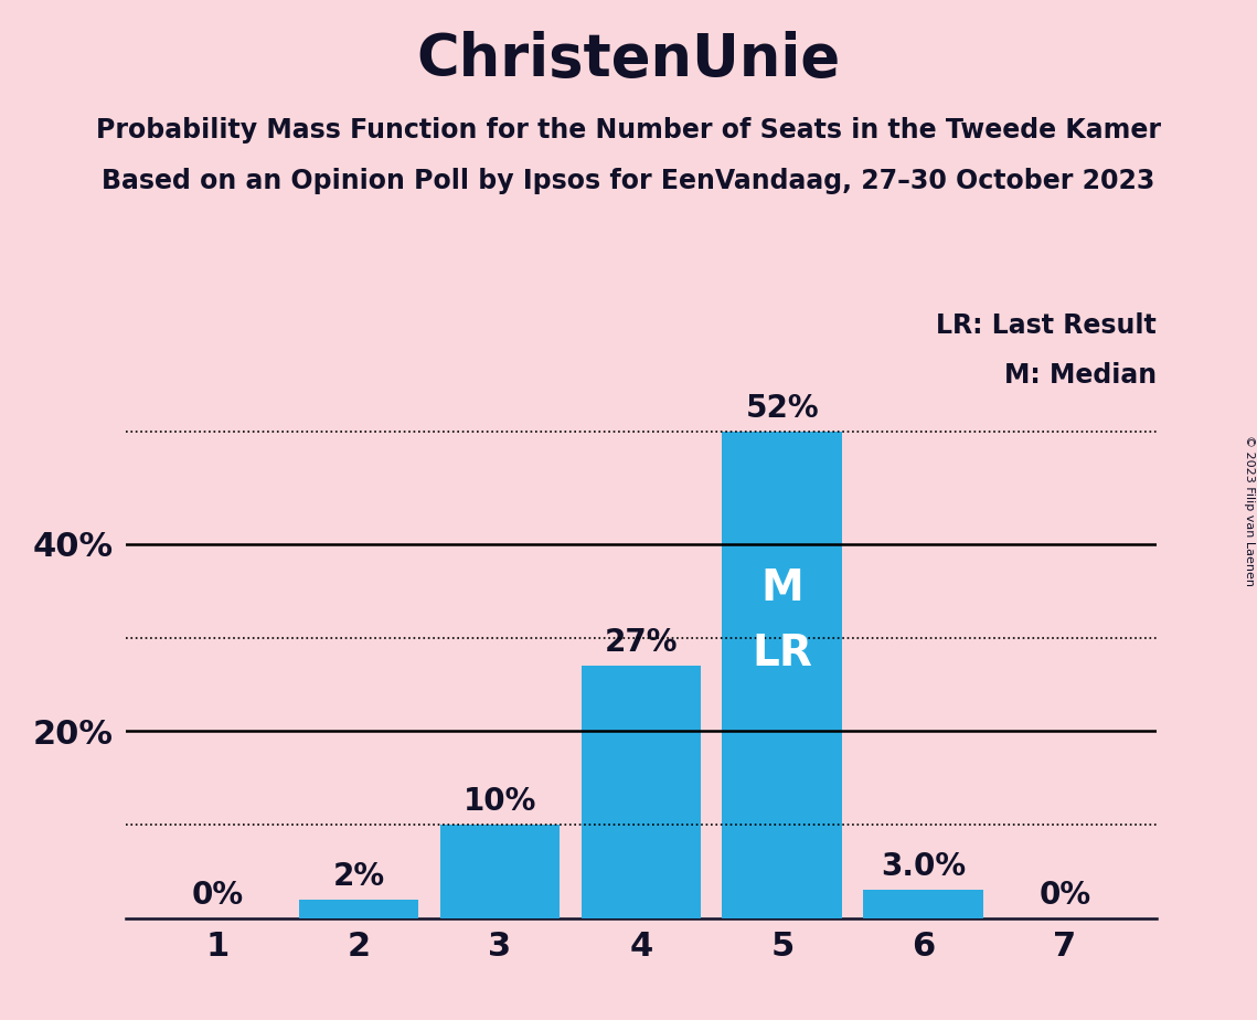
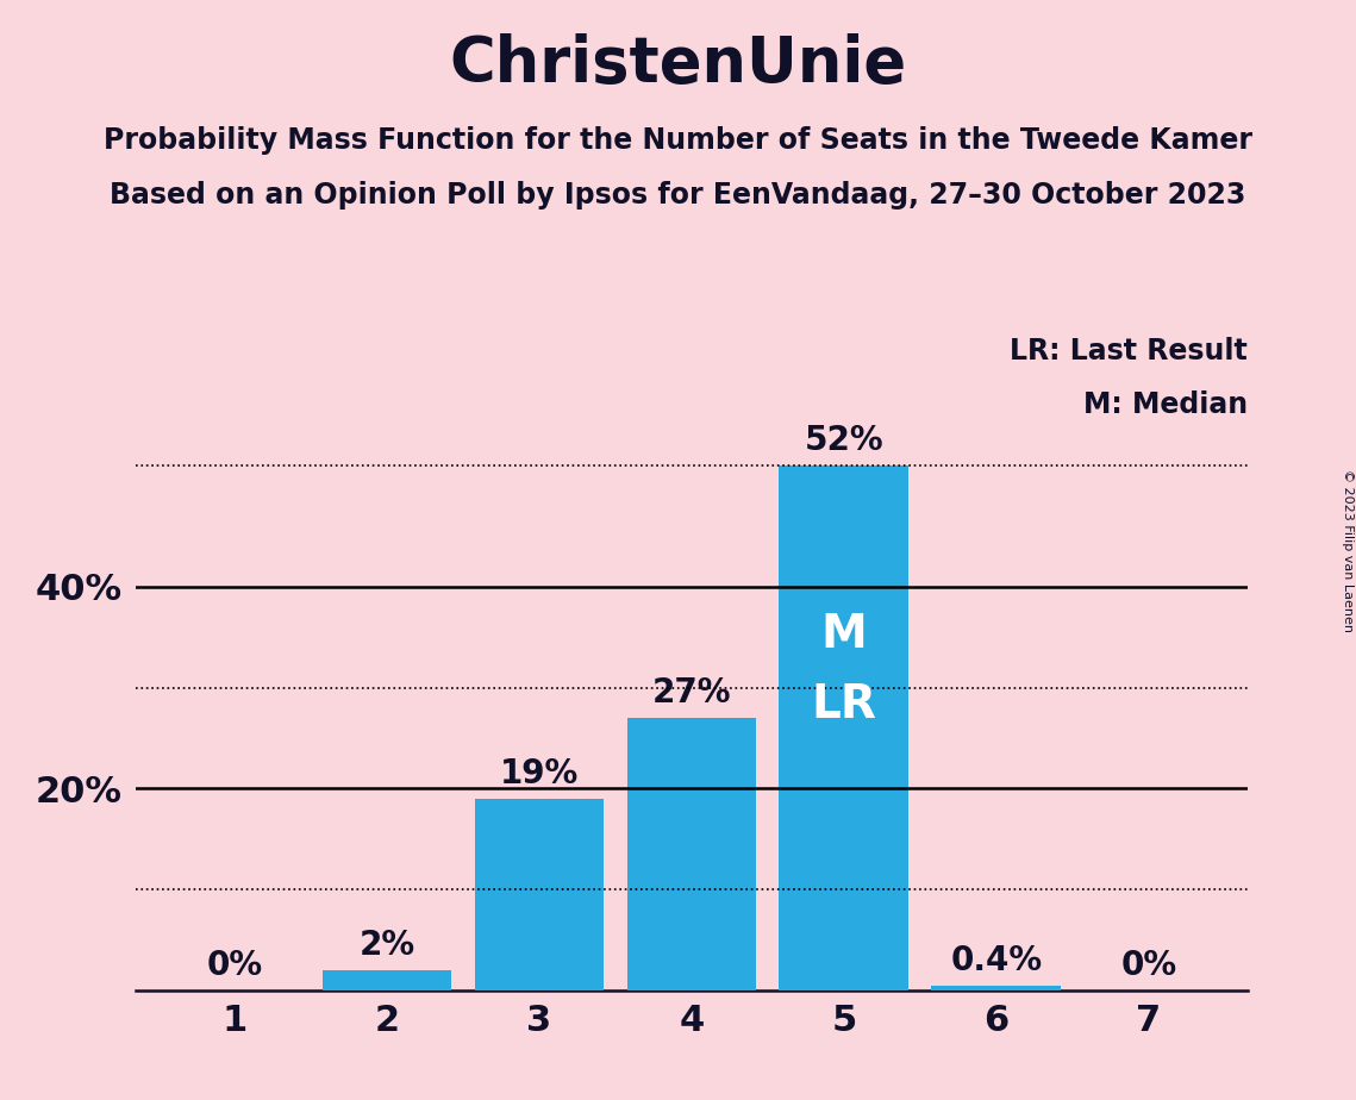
3: 10% -> 19%
6: 3.0% -> 0.4%
